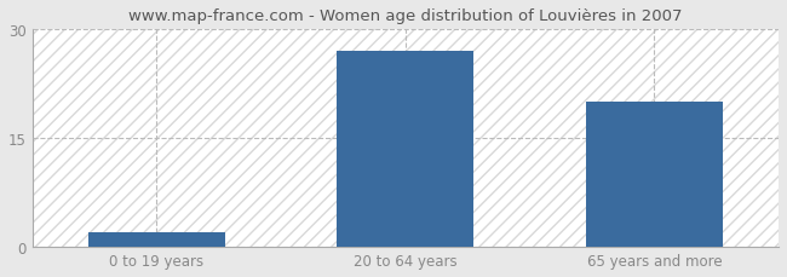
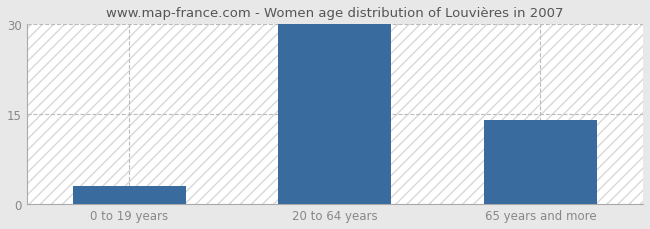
0 to 19 years: 2 -> 3
20 to 64 years: 27 -> 30
65 years and more: 20 -> 14
